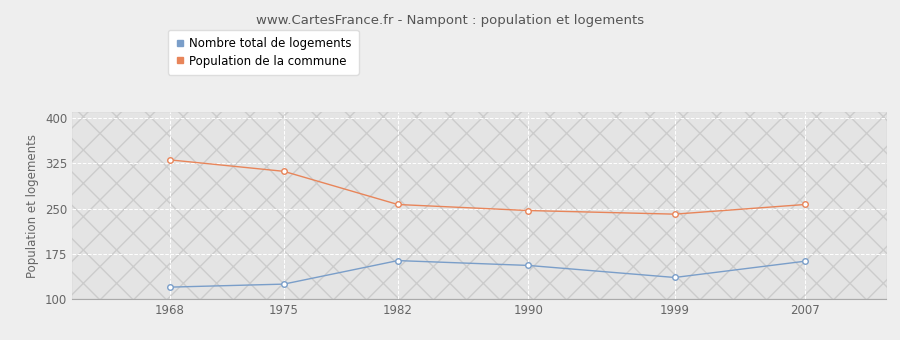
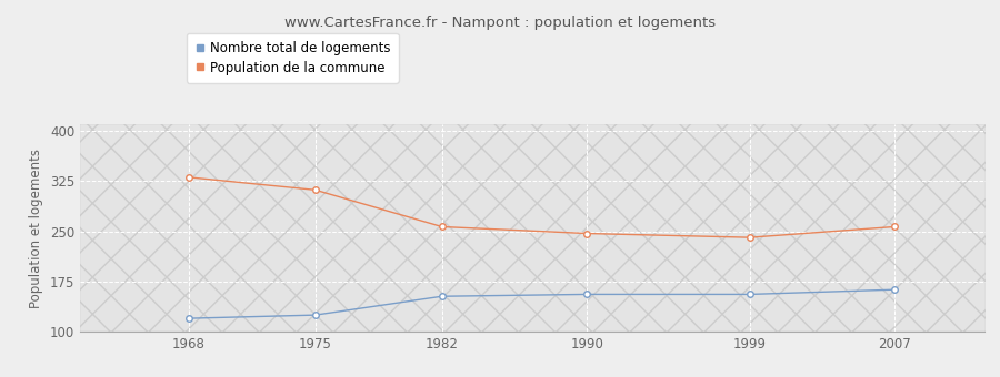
Nombre total de logements/1982: 164 -> 153
Nombre total de logements/1999: 136 -> 156
